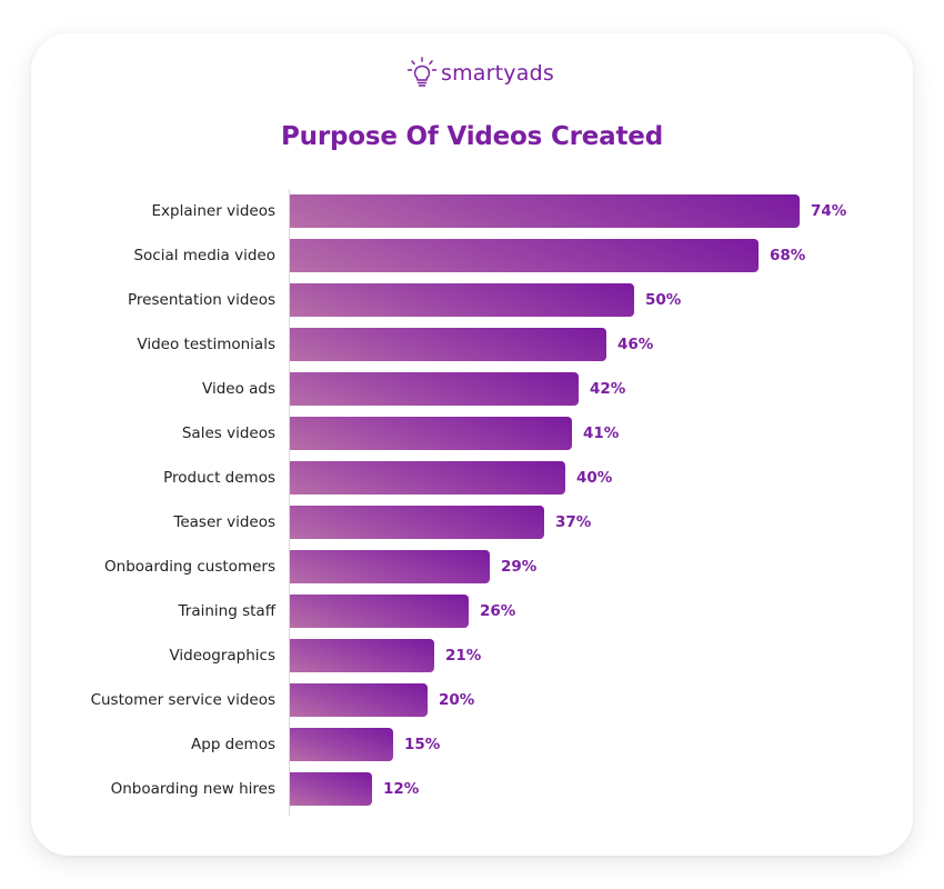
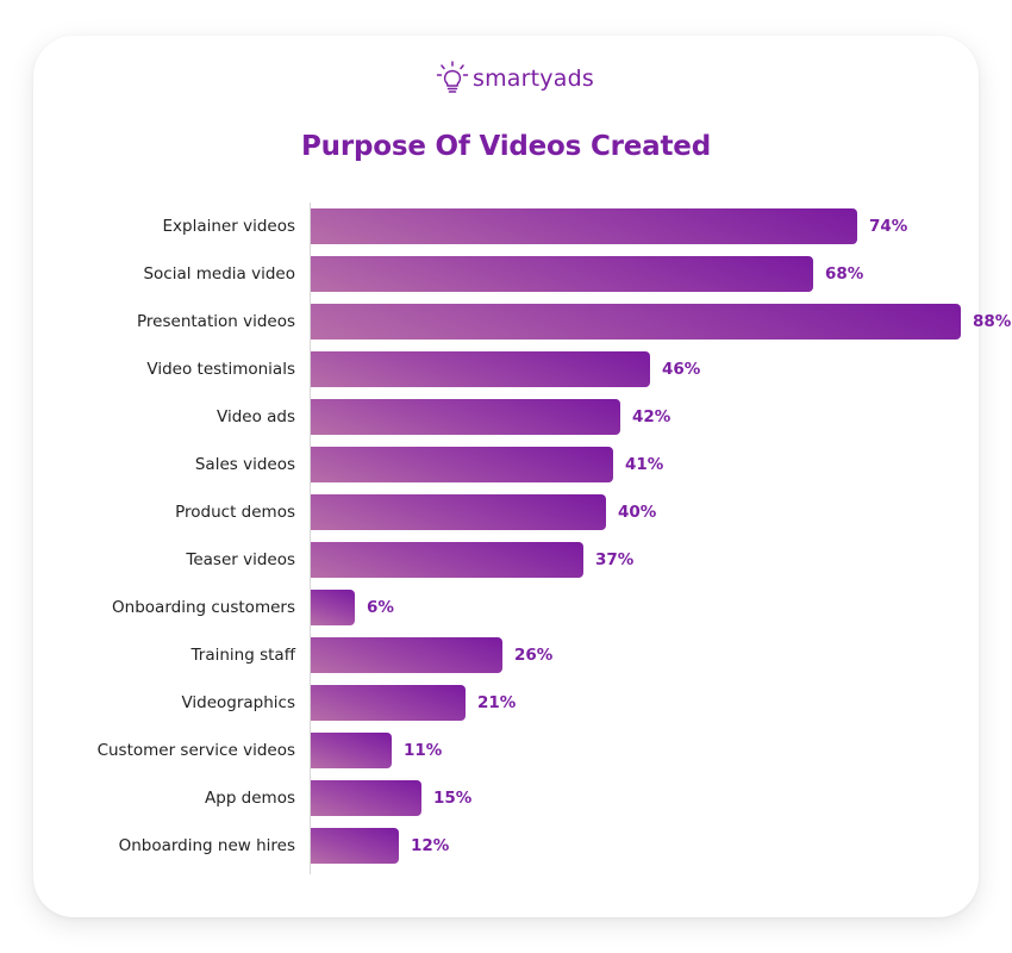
Presentation videos: 50% -> 88%
Onboarding customers: 29% -> 6%
Customer service videos: 20% -> 11%
